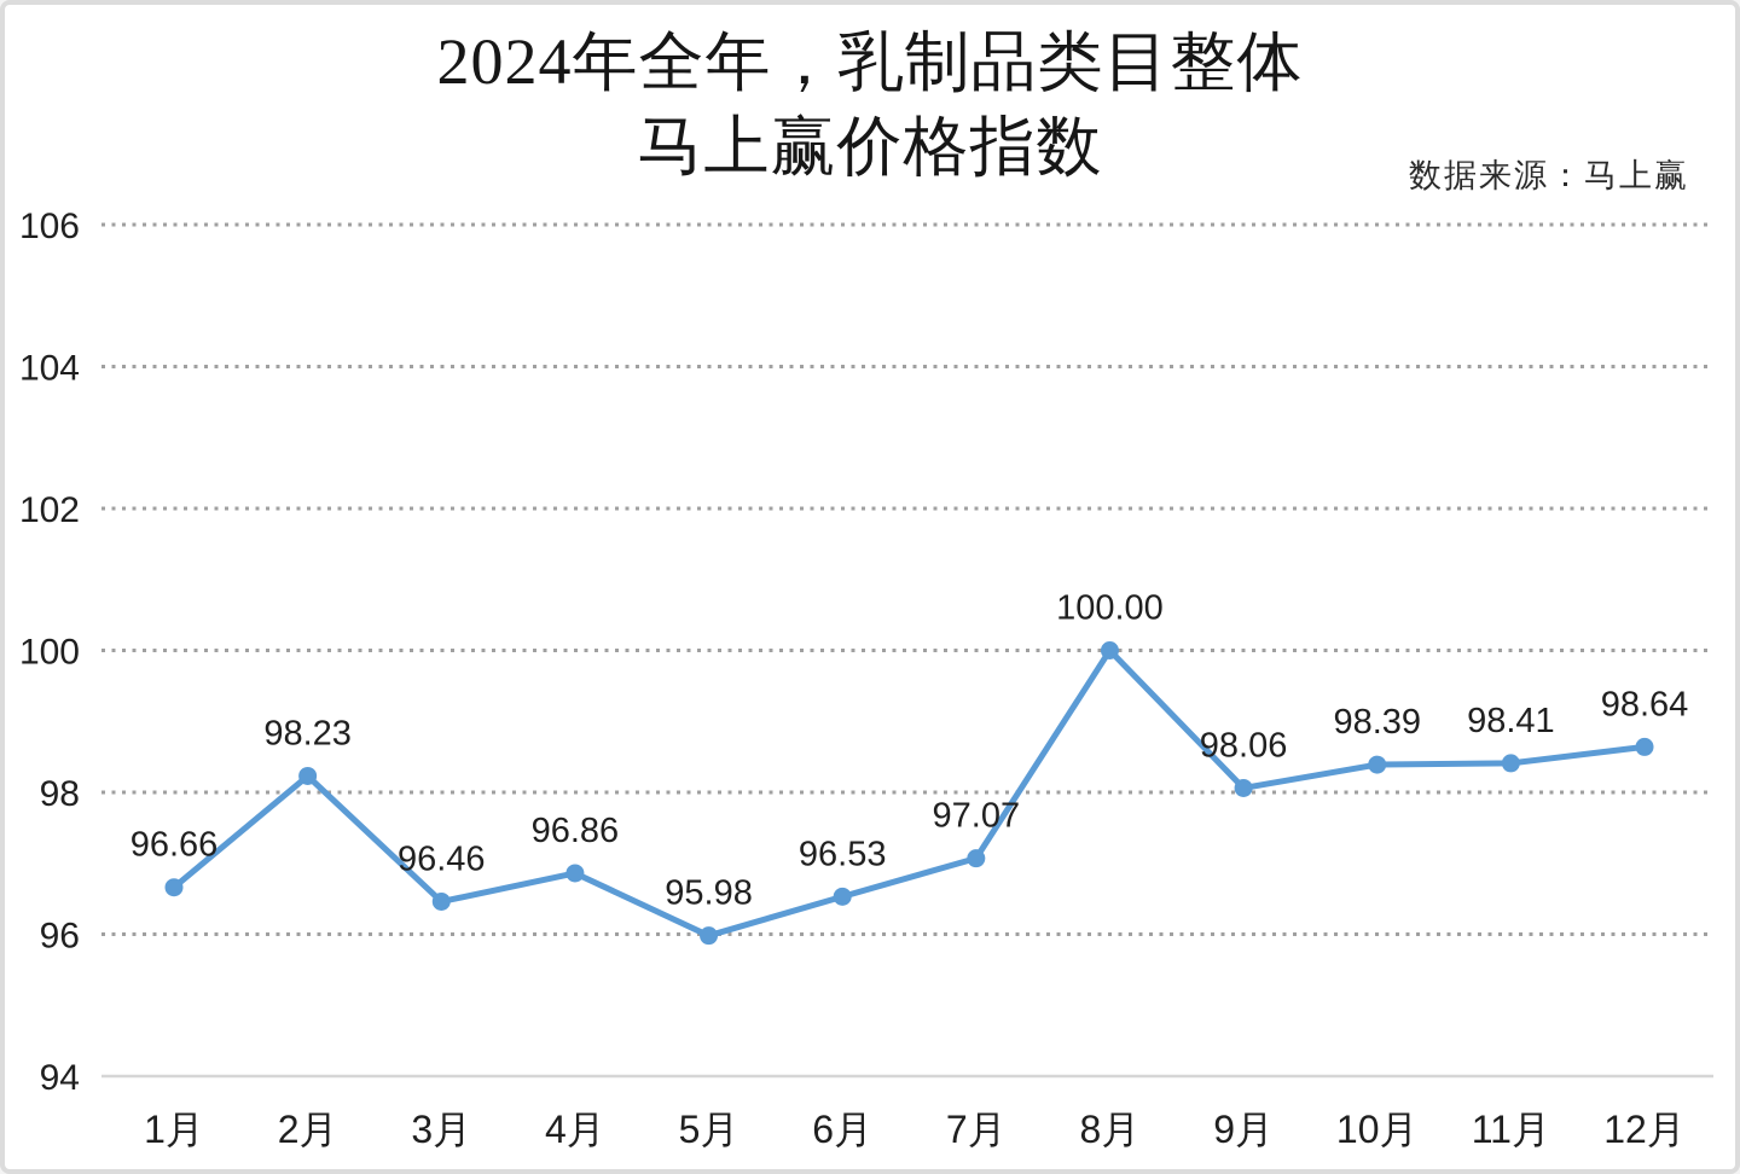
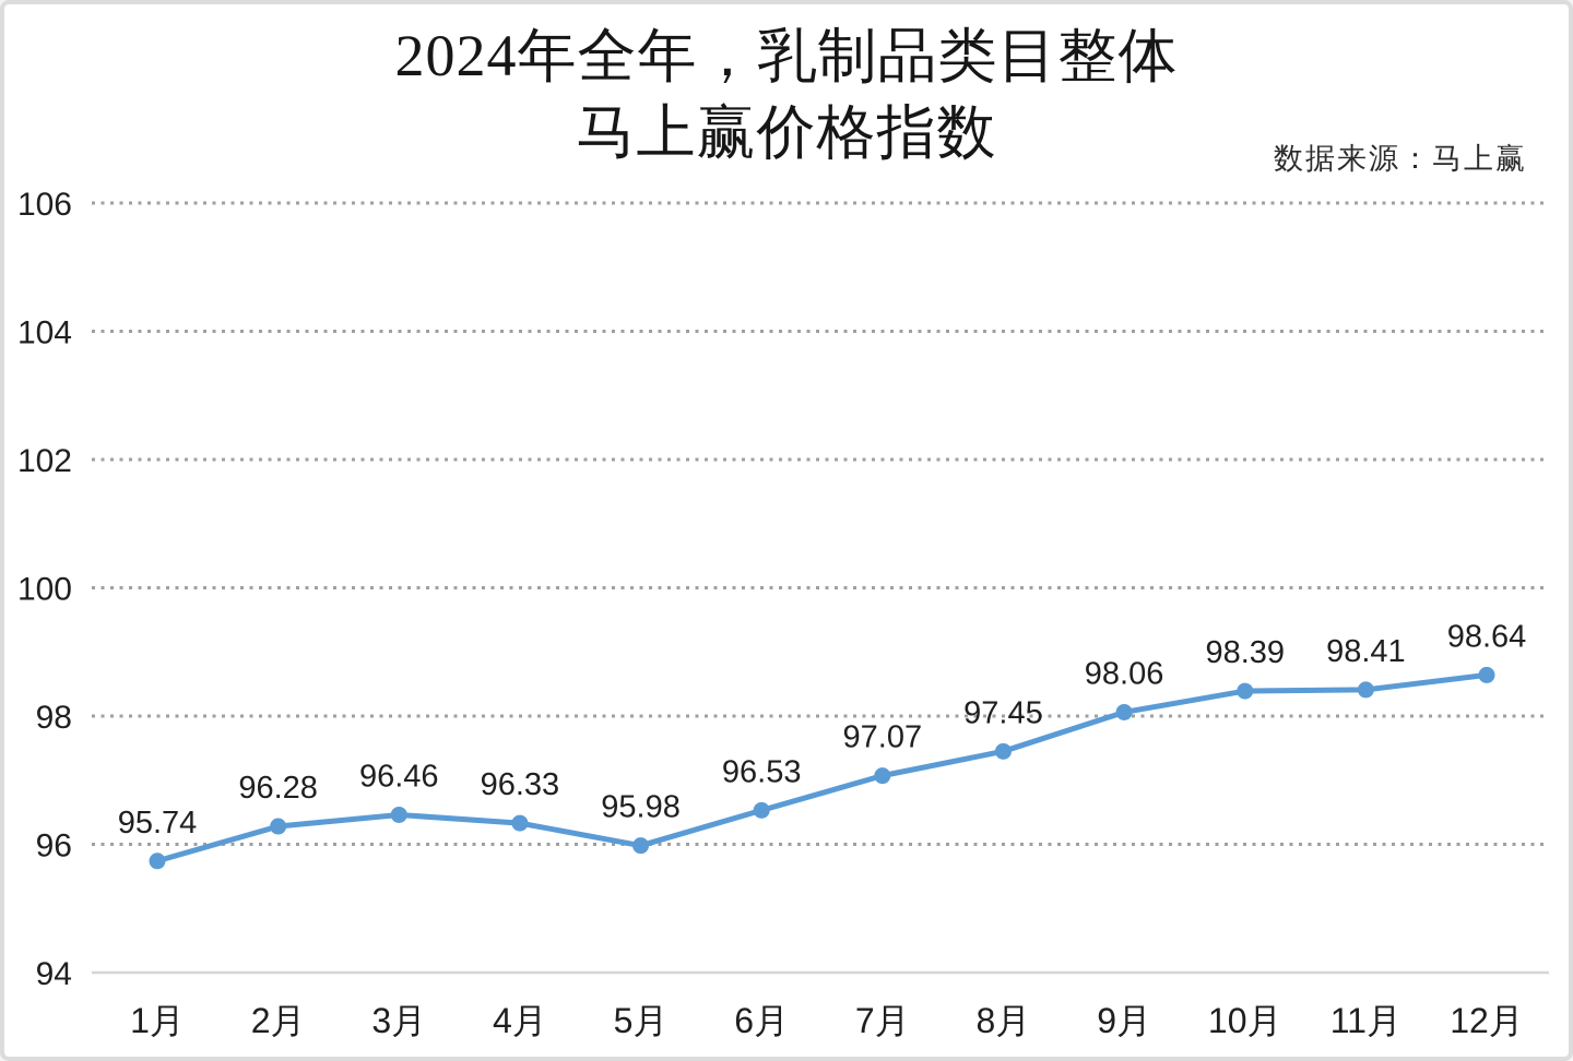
1月: 96.66 -> 95.74
2月: 98.23 -> 96.28
4月: 96.86 -> 96.33
8月: 100.00 -> 97.45
